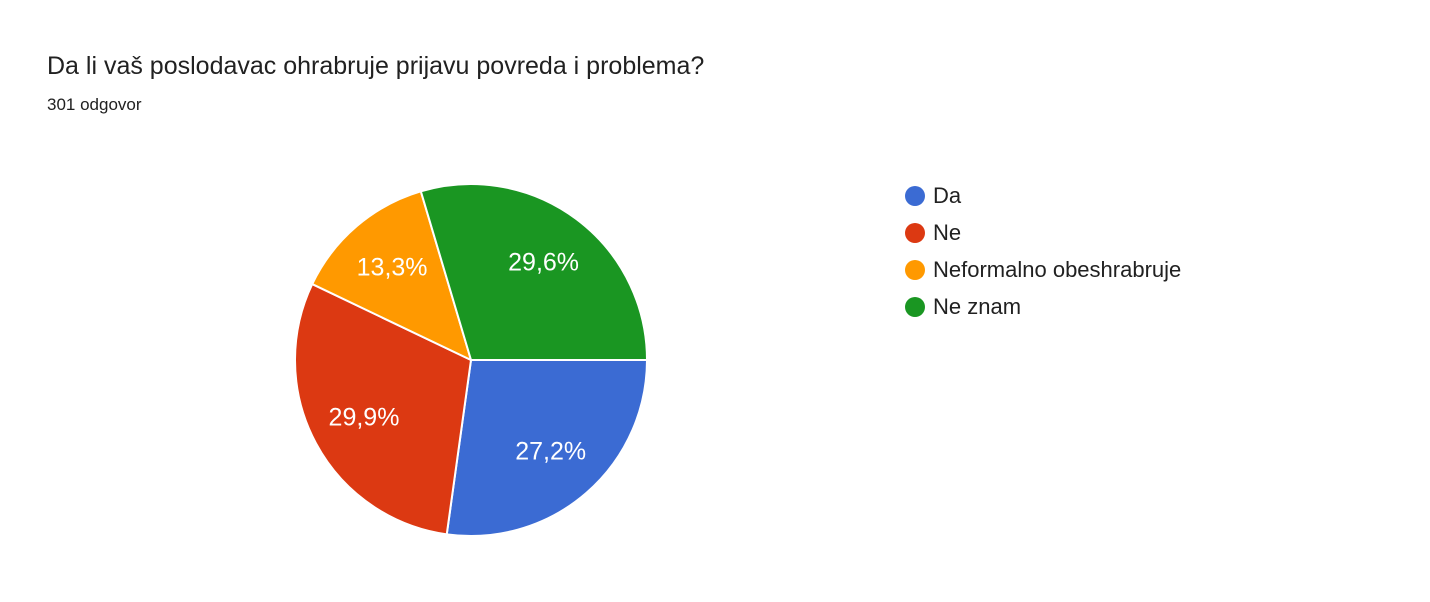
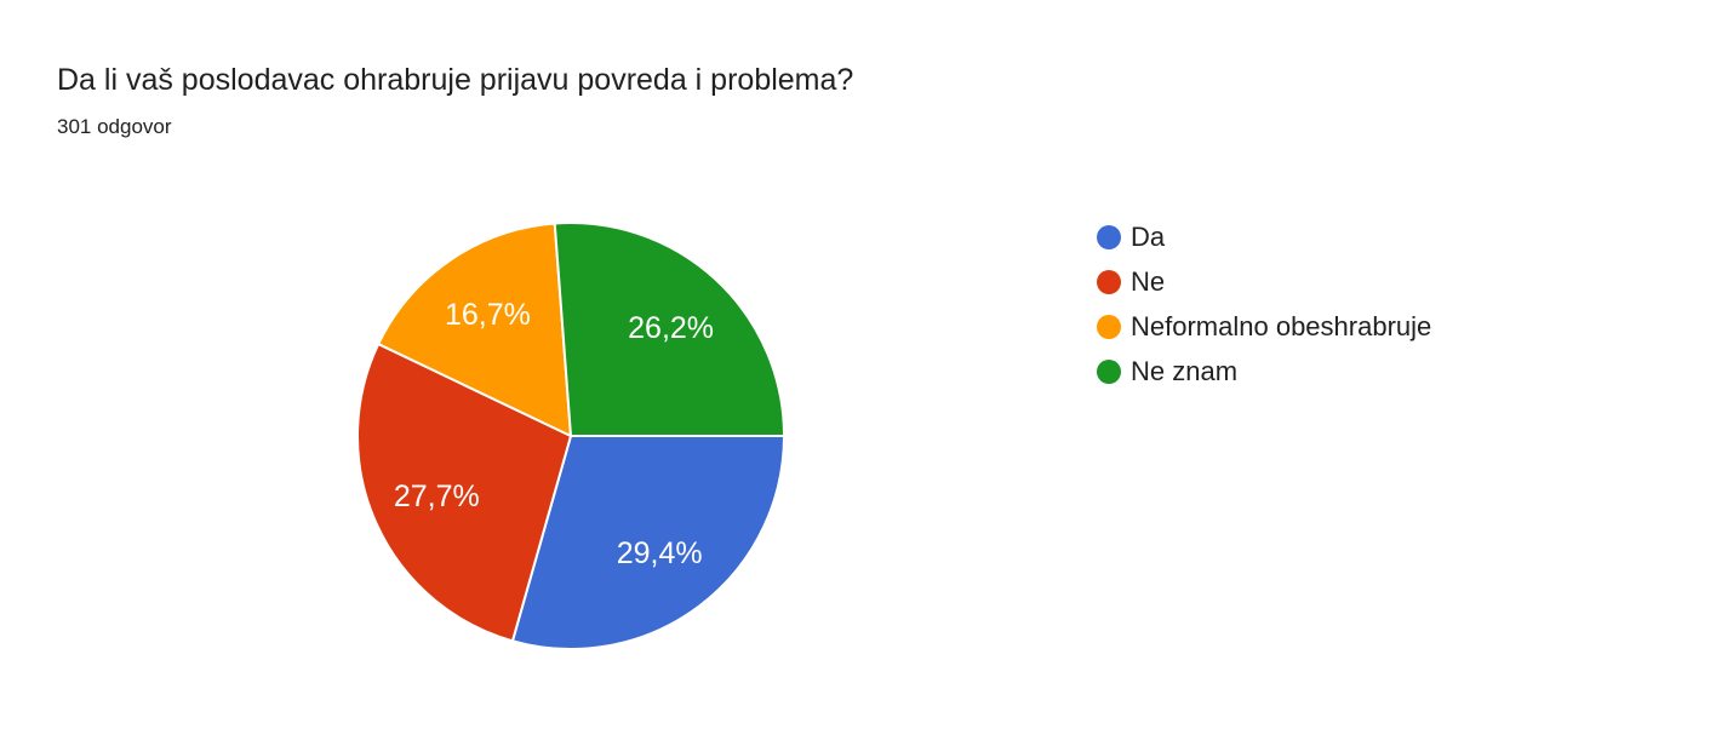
Da: 27,2% -> 29,4%
Ne: 29,9% -> 27,7%
Neformalno obeshrabruje: 13,3% -> 16,7%
Ne znam: 29,6% -> 26,2%
